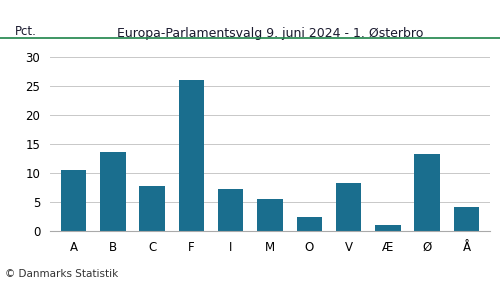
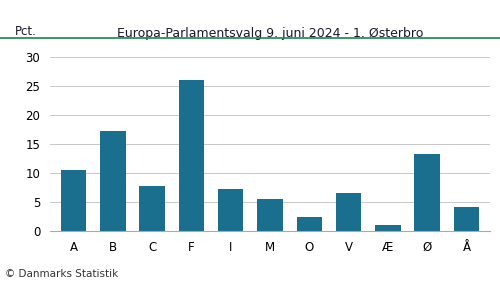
B: 13.7 -> 17.2
V: 8.3 -> 6.6
